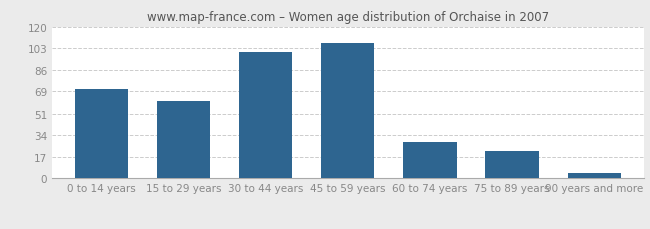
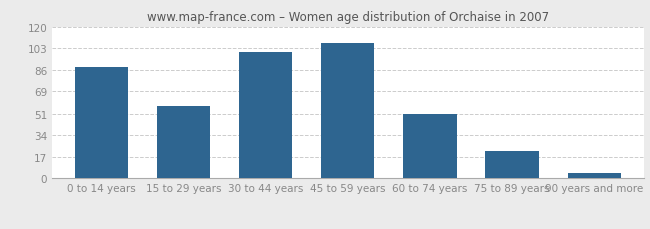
0 to 14 years: 71 -> 88
15 to 29 years: 61 -> 57
60 to 74 years: 29 -> 51
